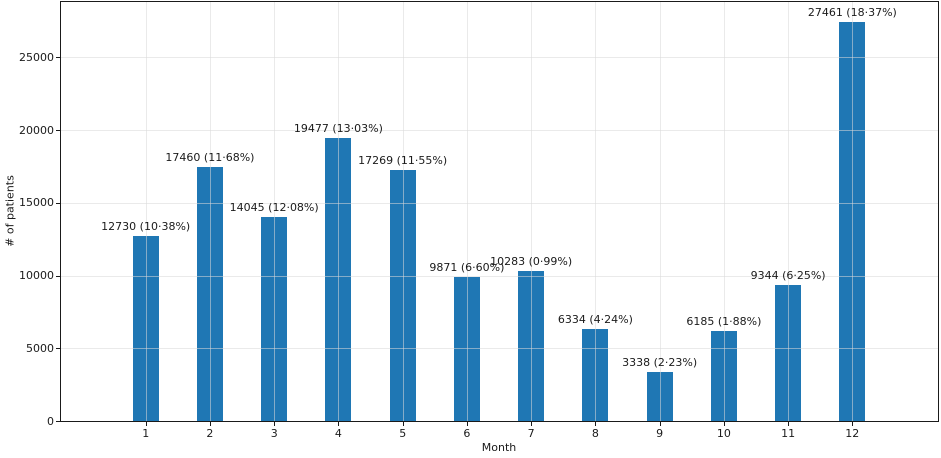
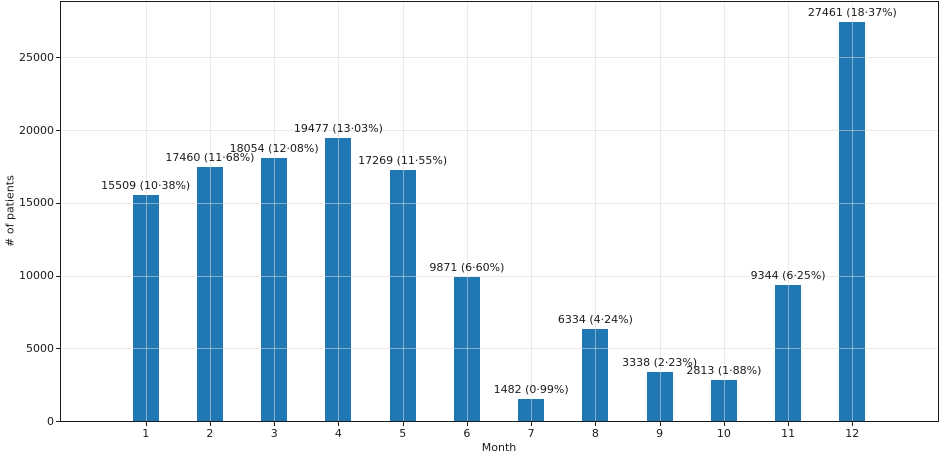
1: 12730 -> 15509
3: 14045 -> 18054
7: 10283 -> 1482
10: 6185 -> 2813
